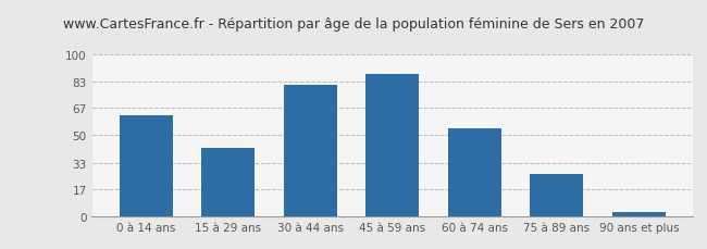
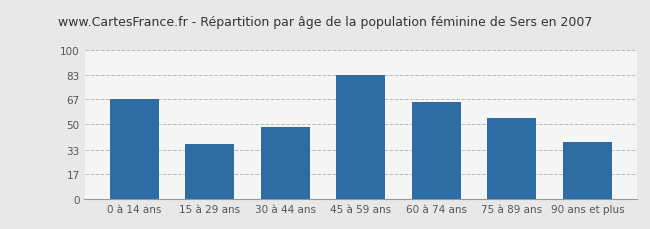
0 à 14 ans: 62 -> 67
15 à 29 ans: 42 -> 37
30 à 44 ans: 81 -> 48
45 à 59 ans: 88 -> 83
60 à 74 ans: 54 -> 65
75 à 89 ans: 26 -> 54
90 ans et plus: 3 -> 38
